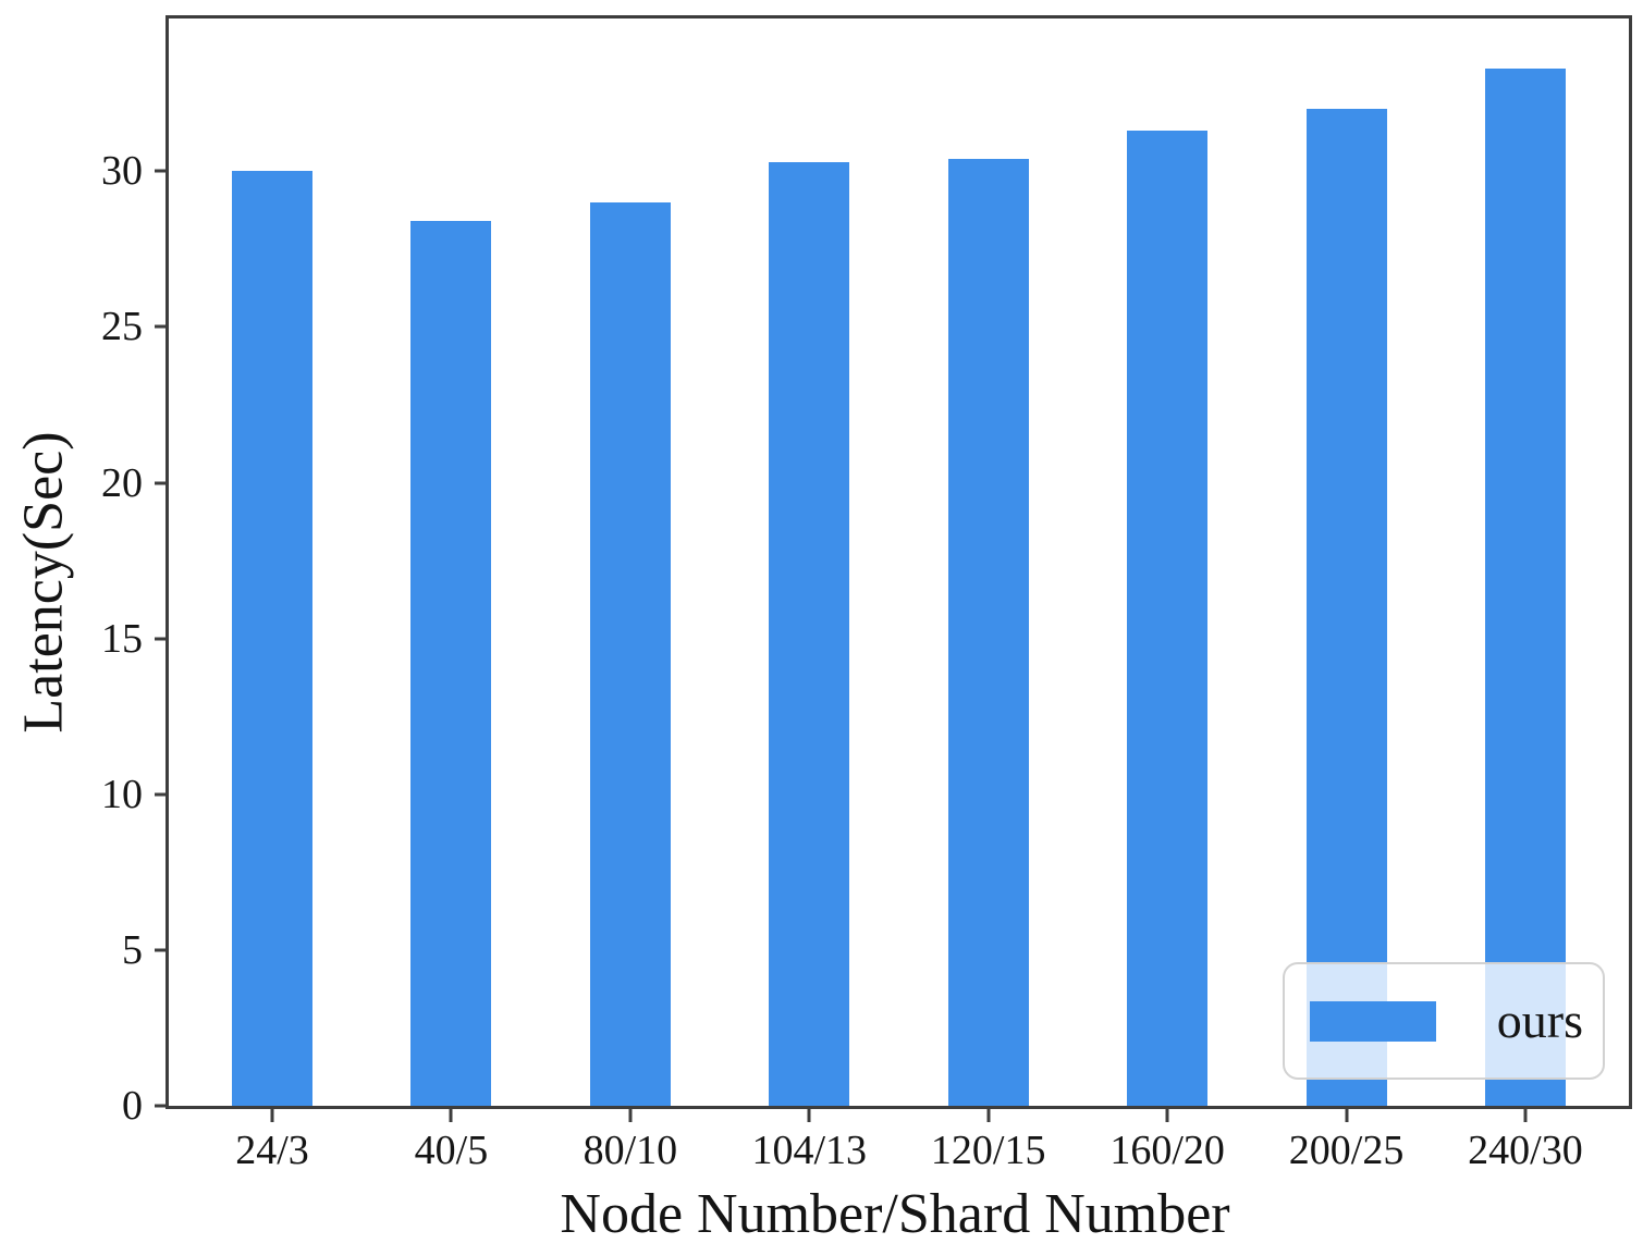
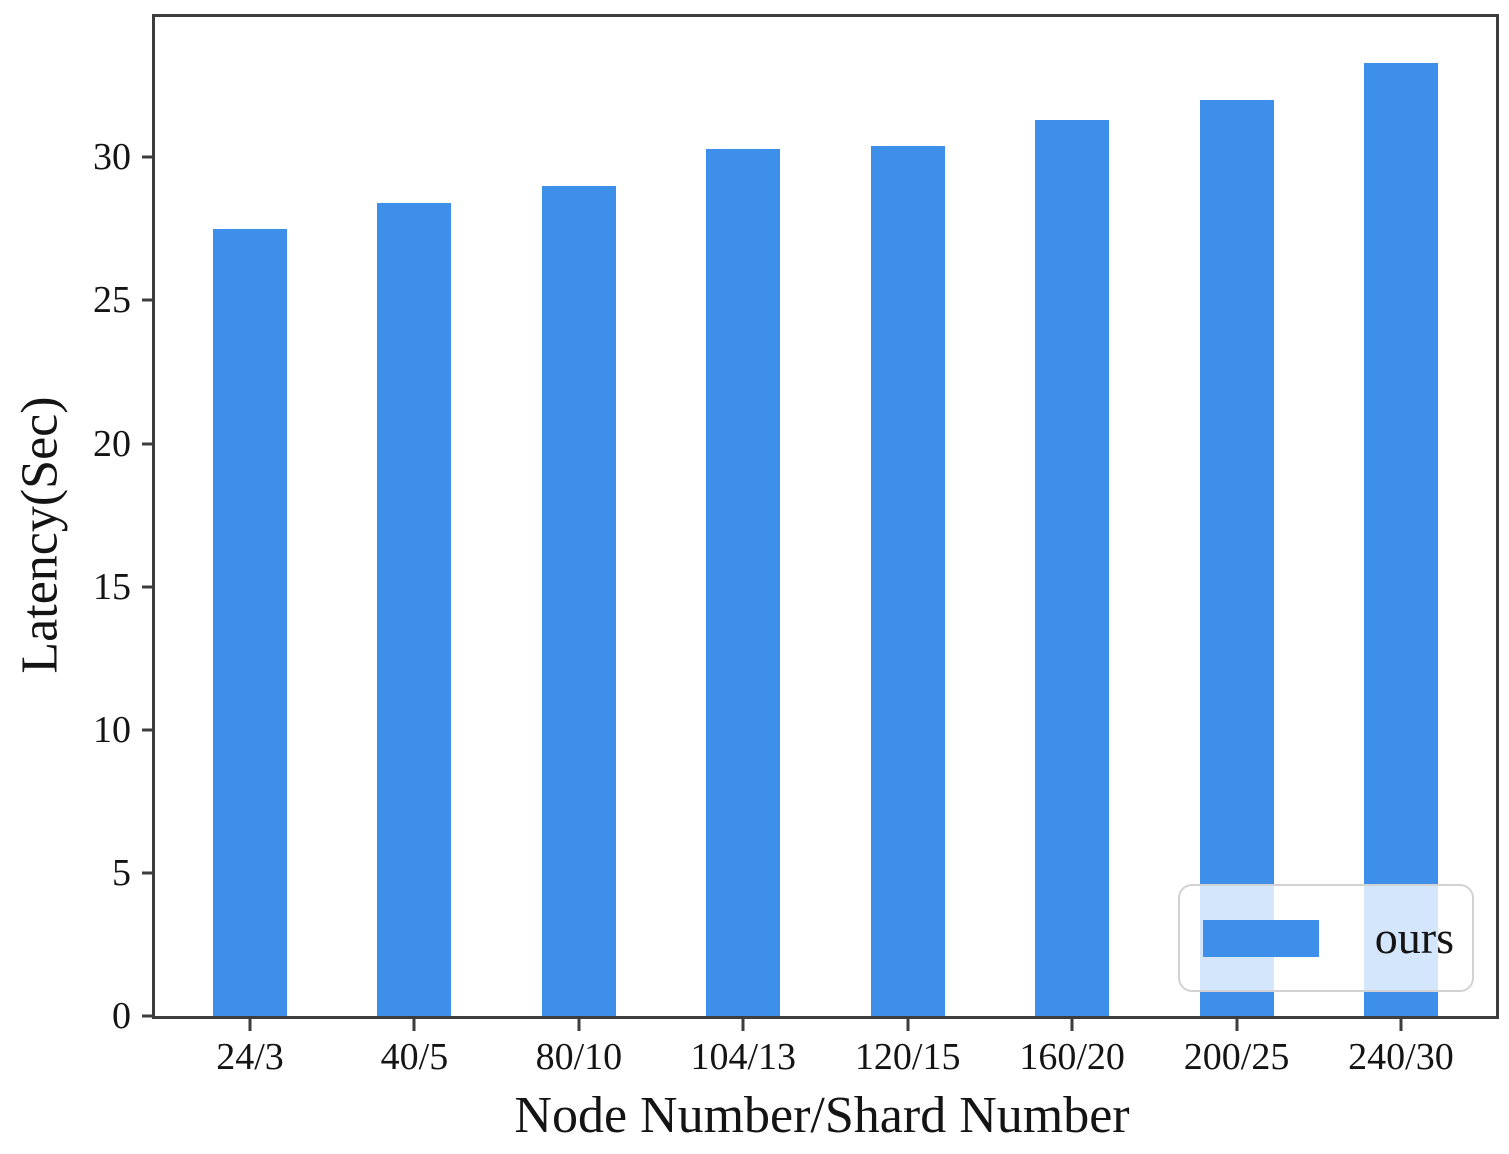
24/3: 30.0 -> 27.5
